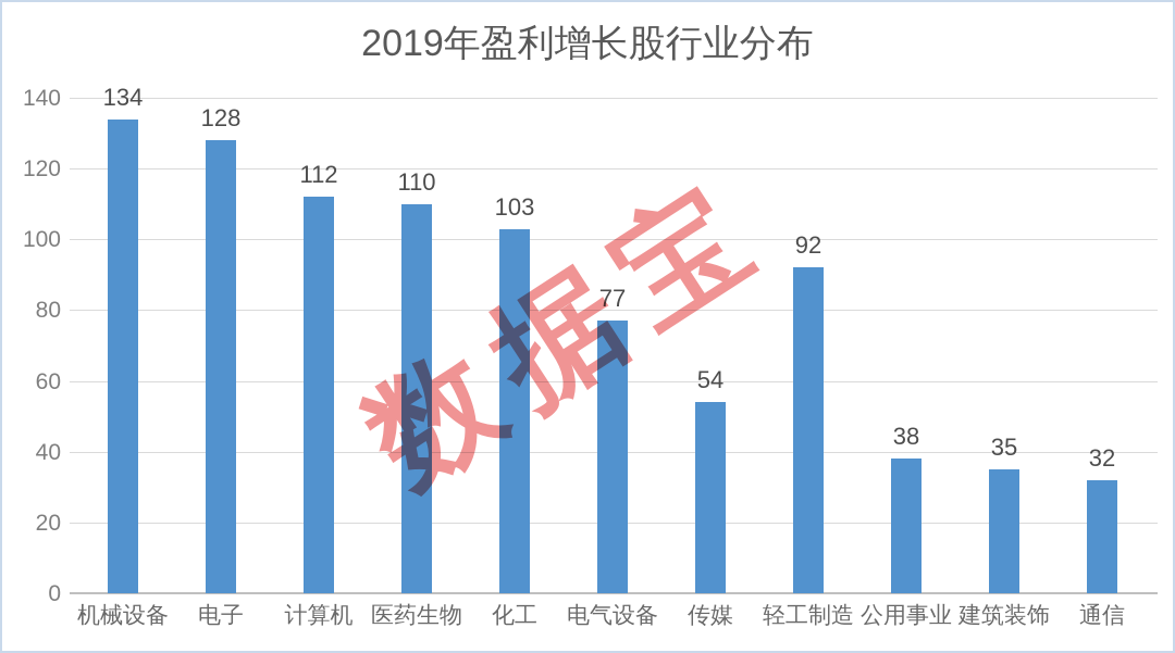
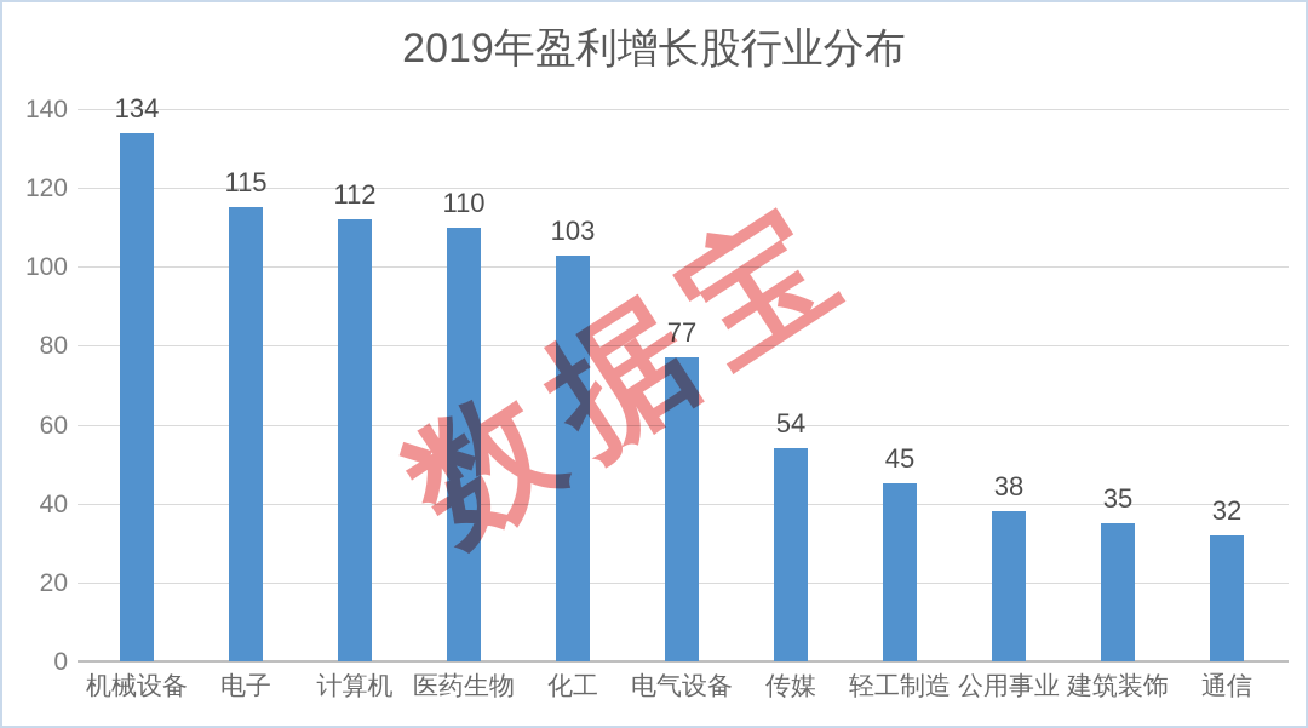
电子: 128 -> 115
轻工制造: 92 -> 45
